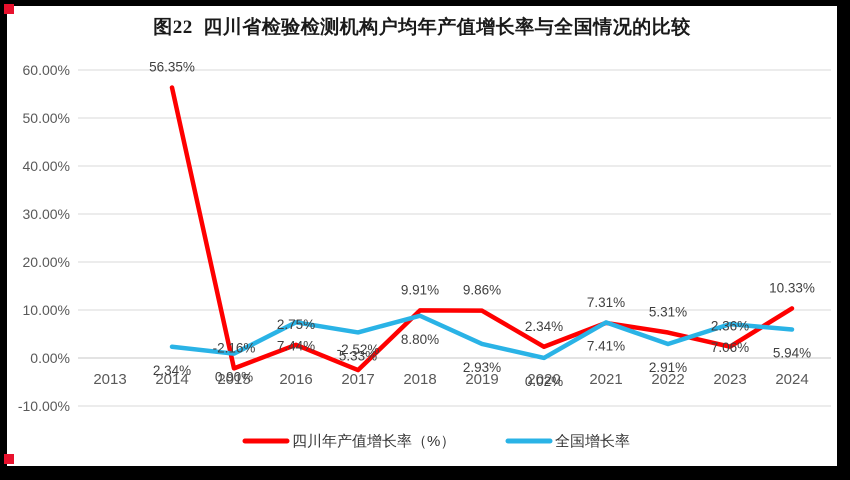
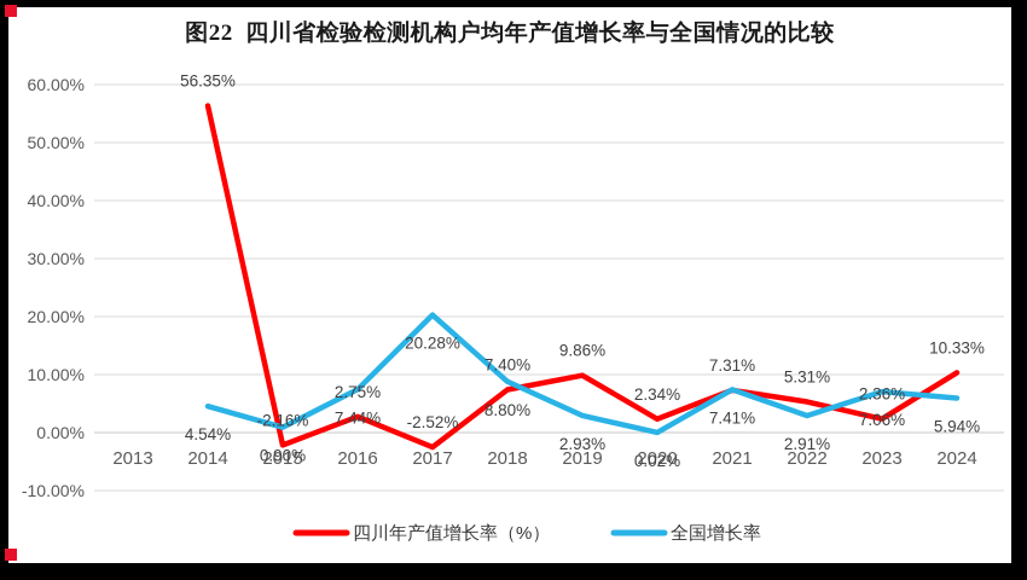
全国增长率/2014: 2.34% -> 4.54%
全国增长率/2017: 5.33% -> 20.28%
四川年产值增长率（%）/2018: 9.91% -> 7.40%
